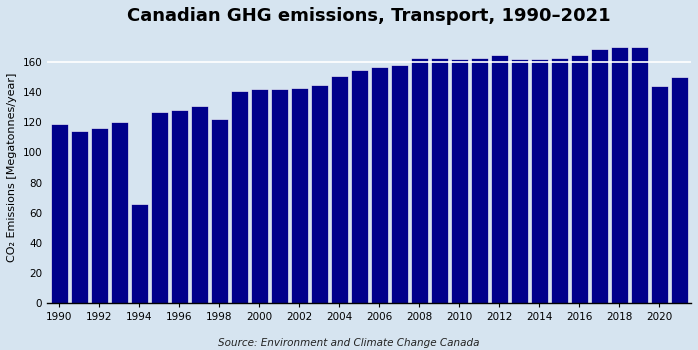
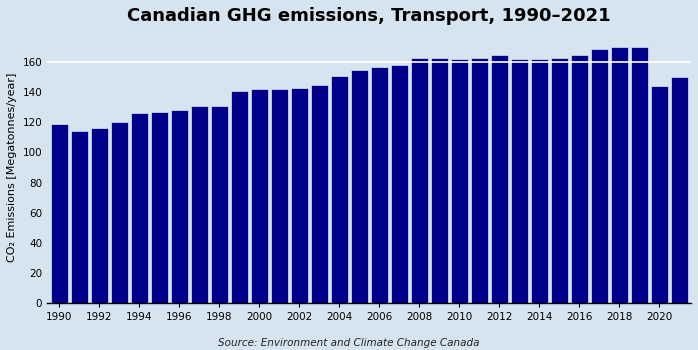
1994: 66 -> 126
1998: 122 -> 131
